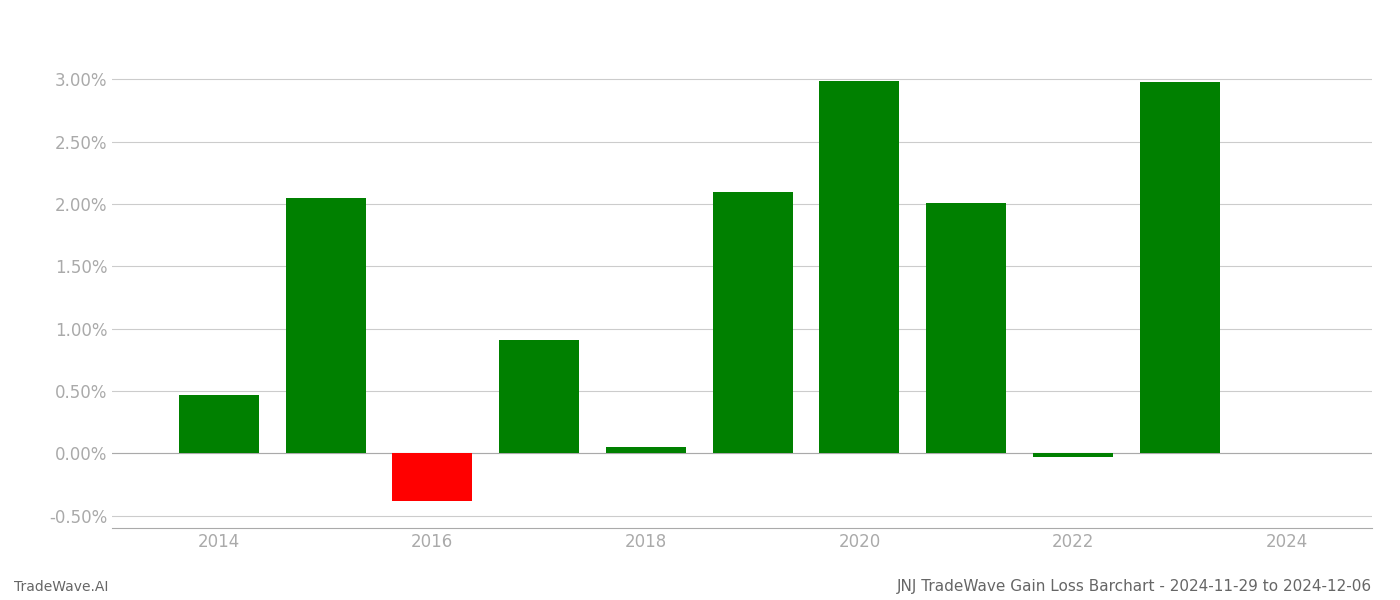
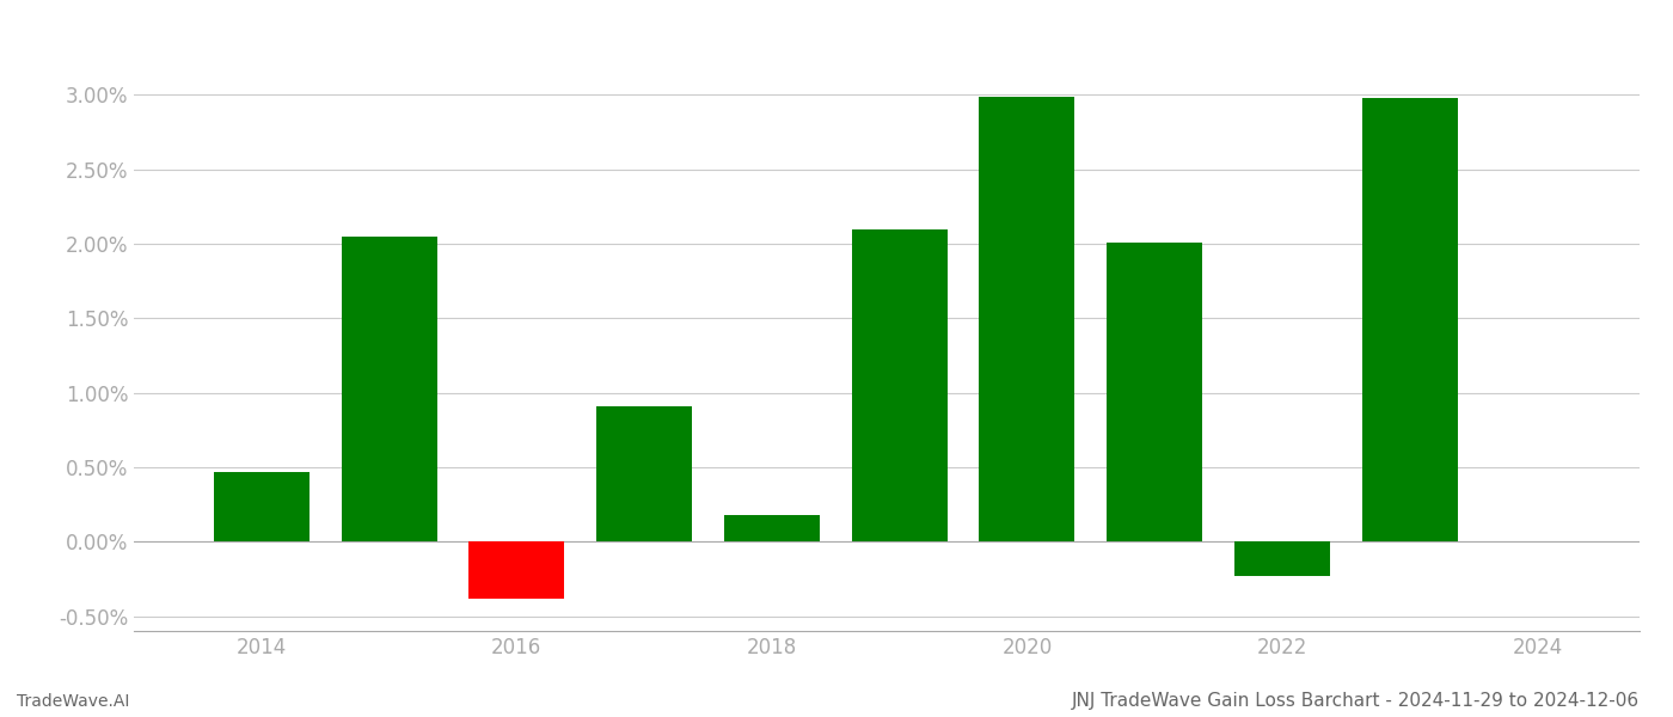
2018: 0.05% -> 0.18%
2022: -0.03% -> -0.23%
